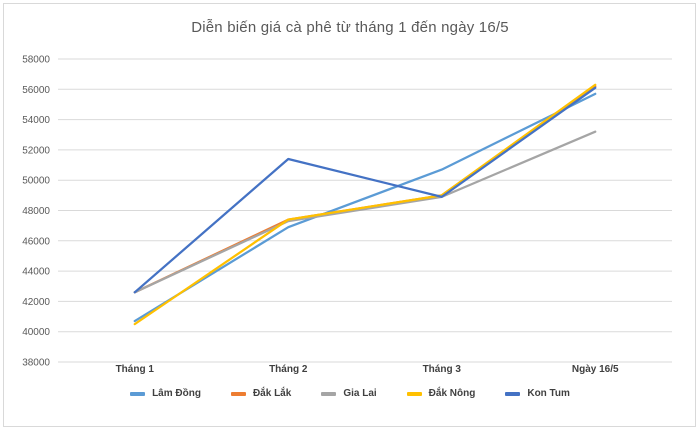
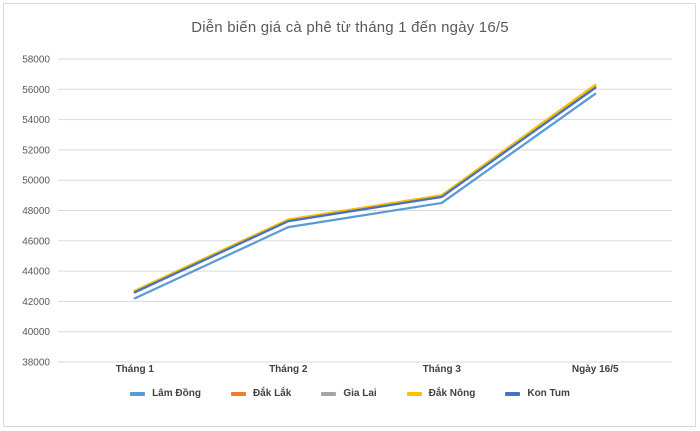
Lâm Đồng/Tháng 1: 40700 -> 42200
Đắk Nông/Tháng 1: 40500 -> 42700
Kon Tum/Tháng 2: 51400 -> 47300
Lâm Đồng/Tháng 3: 50700 -> 48500
Gia Lai/Ngày 16/5: 53200 -> 56100
